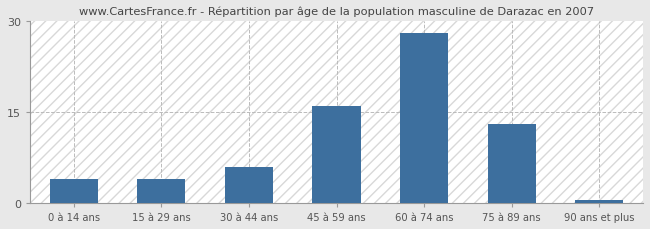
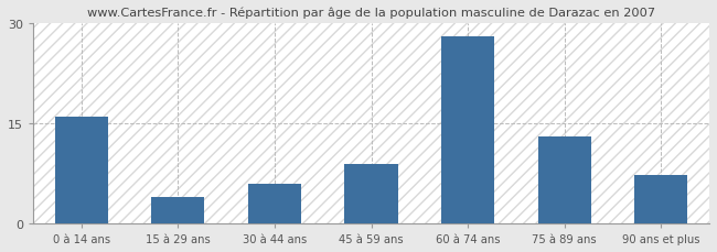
0 à 14 ans: 4.0 -> 16.0
45 à 59 ans: 16.0 -> 9.0
90 ans et plus: 0.5 -> 7.2
